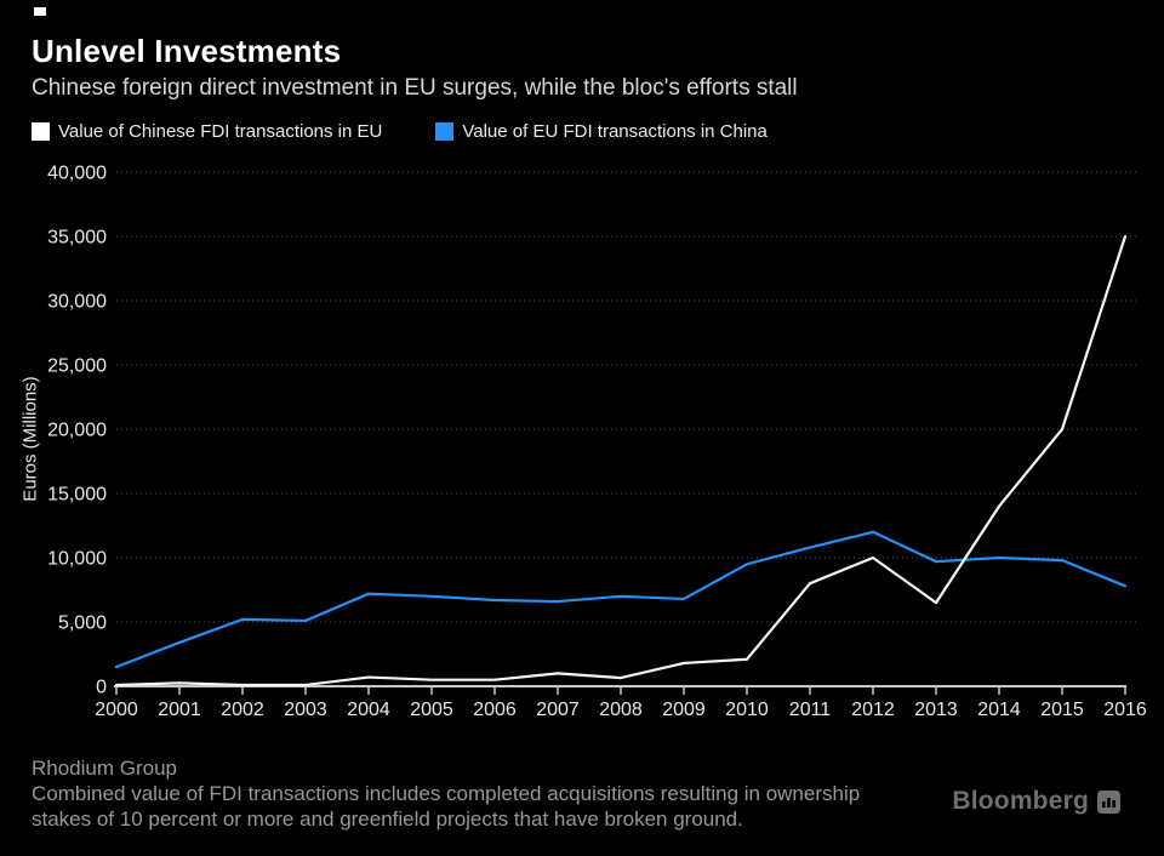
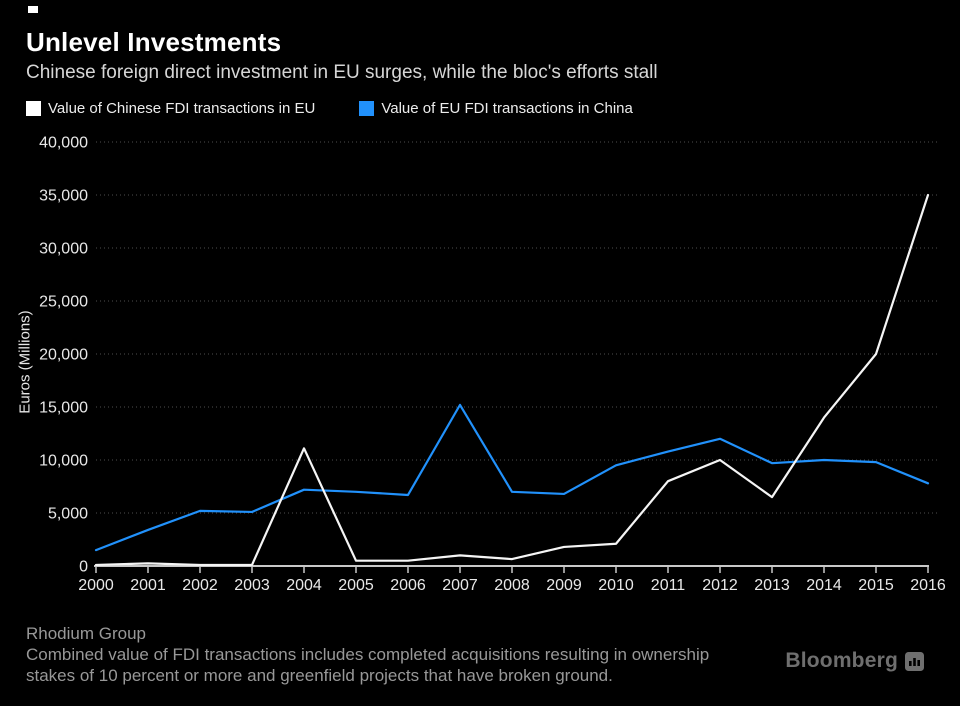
Value of Chinese FDI transactions in EU/2004: 700 -> 11100
Value of EU FDI transactions in China/2007: 6600 -> 15200
